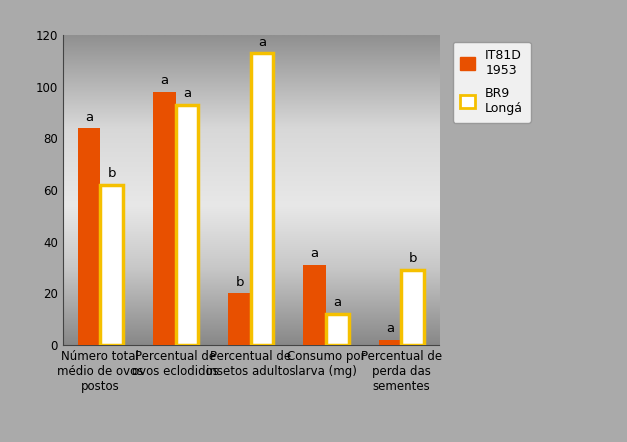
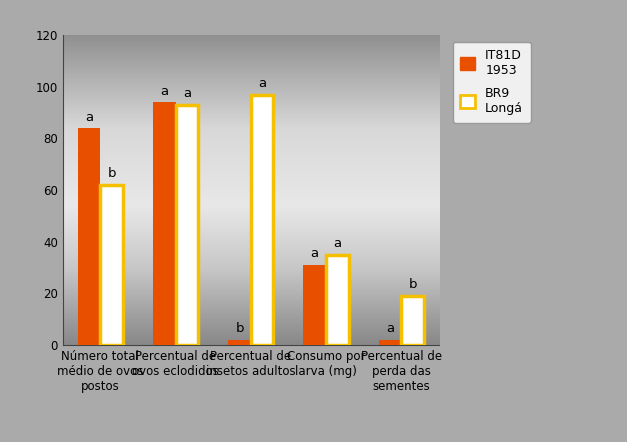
IT81D 1953/Percentual de ovos eclodidos: 98 -> 94
IT81D 1953/Percentual de insetos adultos: 20 -> 2
BR9 Longá/Percentual de insetos adultos: 113 -> 97
BR9 Longá/Consumo por larva (mg): 12 -> 35
BR9 Longá/Percentual de perda das sementes: 29 -> 19
